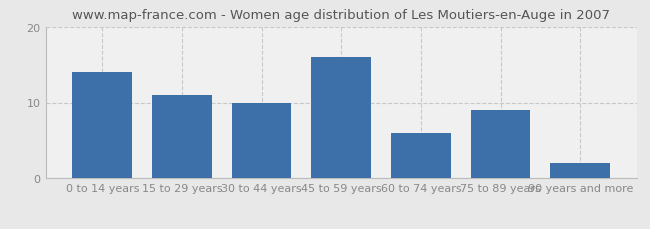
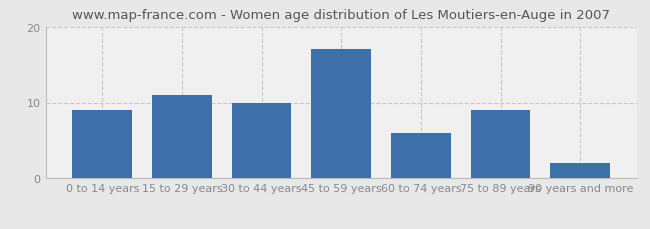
0 to 14 years: 14 -> 9
45 to 59 years: 16 -> 17
